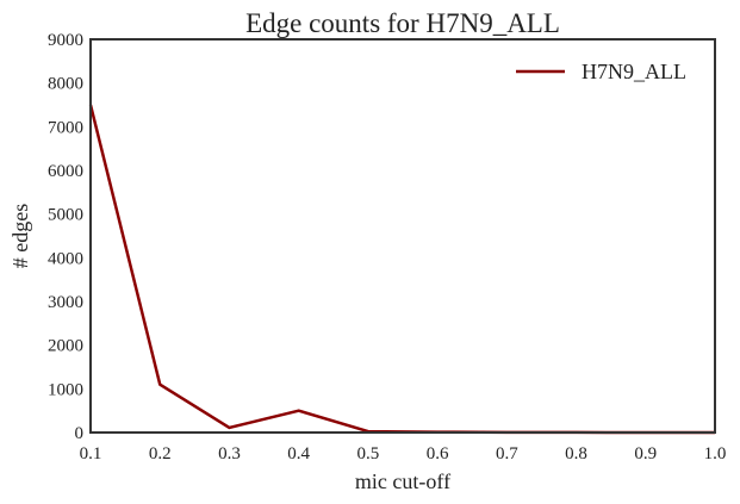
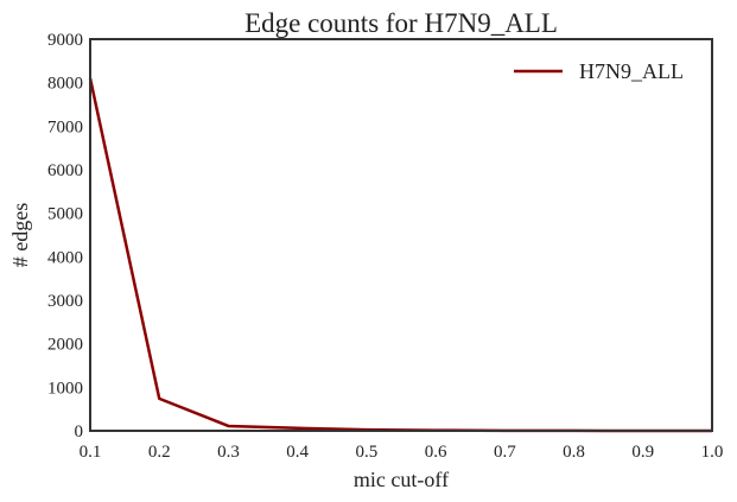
0.1: 7500 -> 8100
0.2: 1100 -> 700
0.4: 500 -> 100
